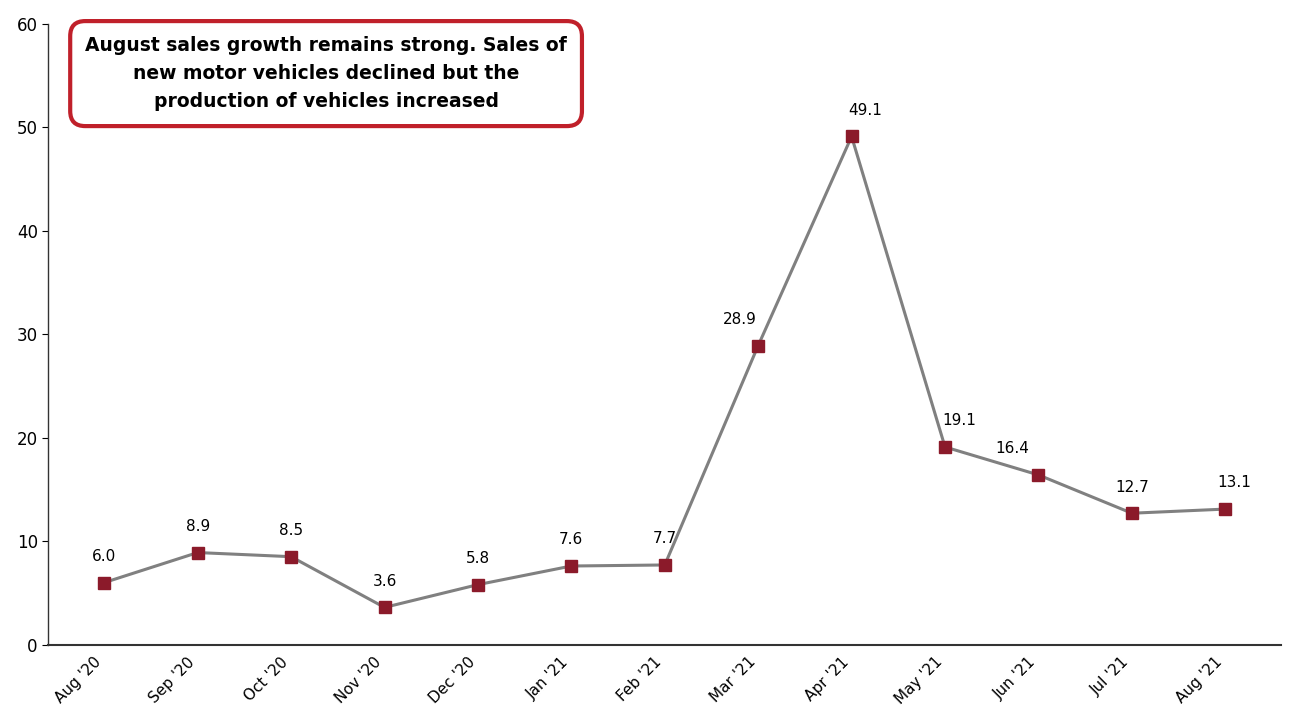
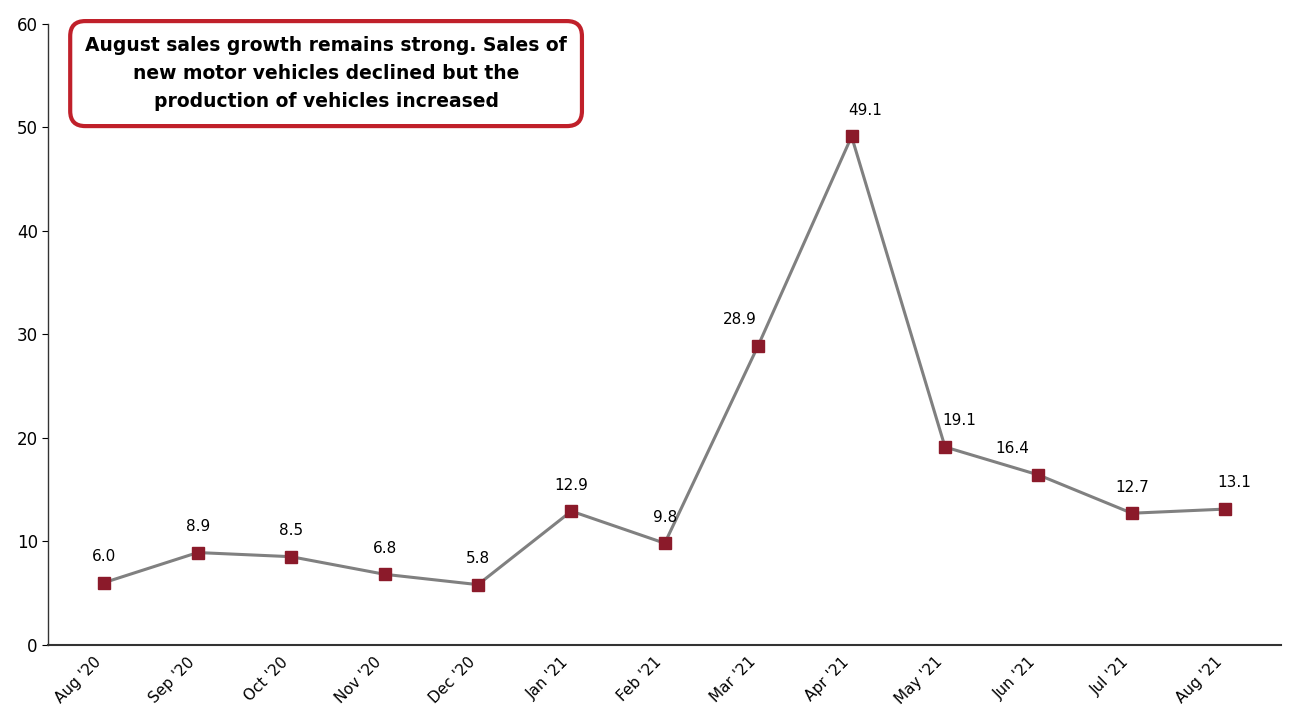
Nov '20: 3.6 -> 6.8
Jan '21: 7.6 -> 12.9
Feb '21: 7.7 -> 9.8
